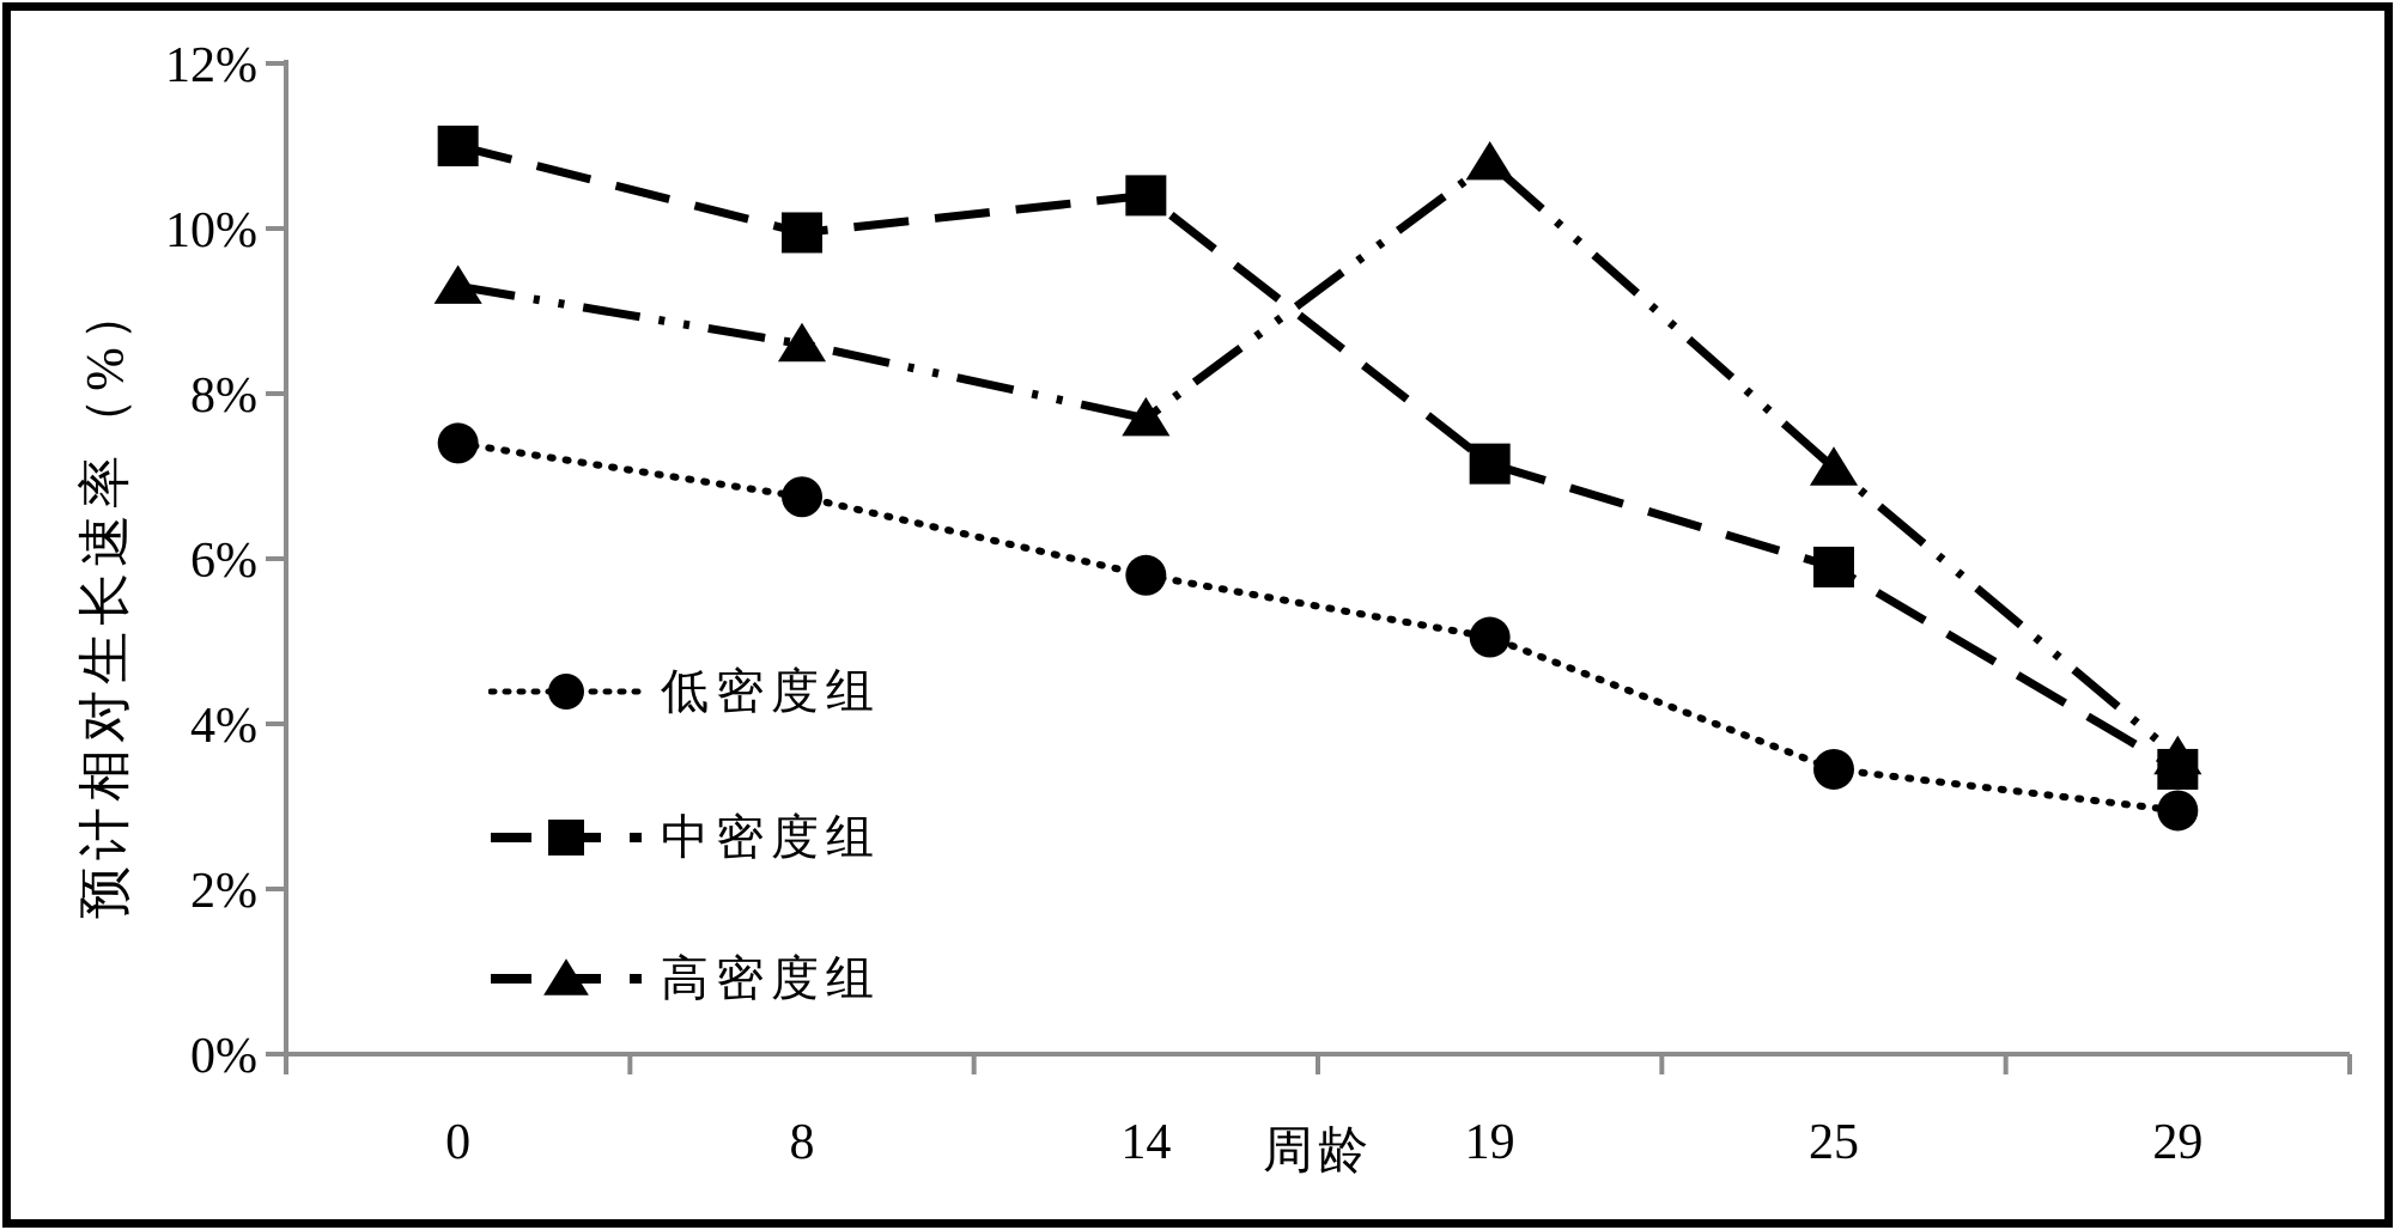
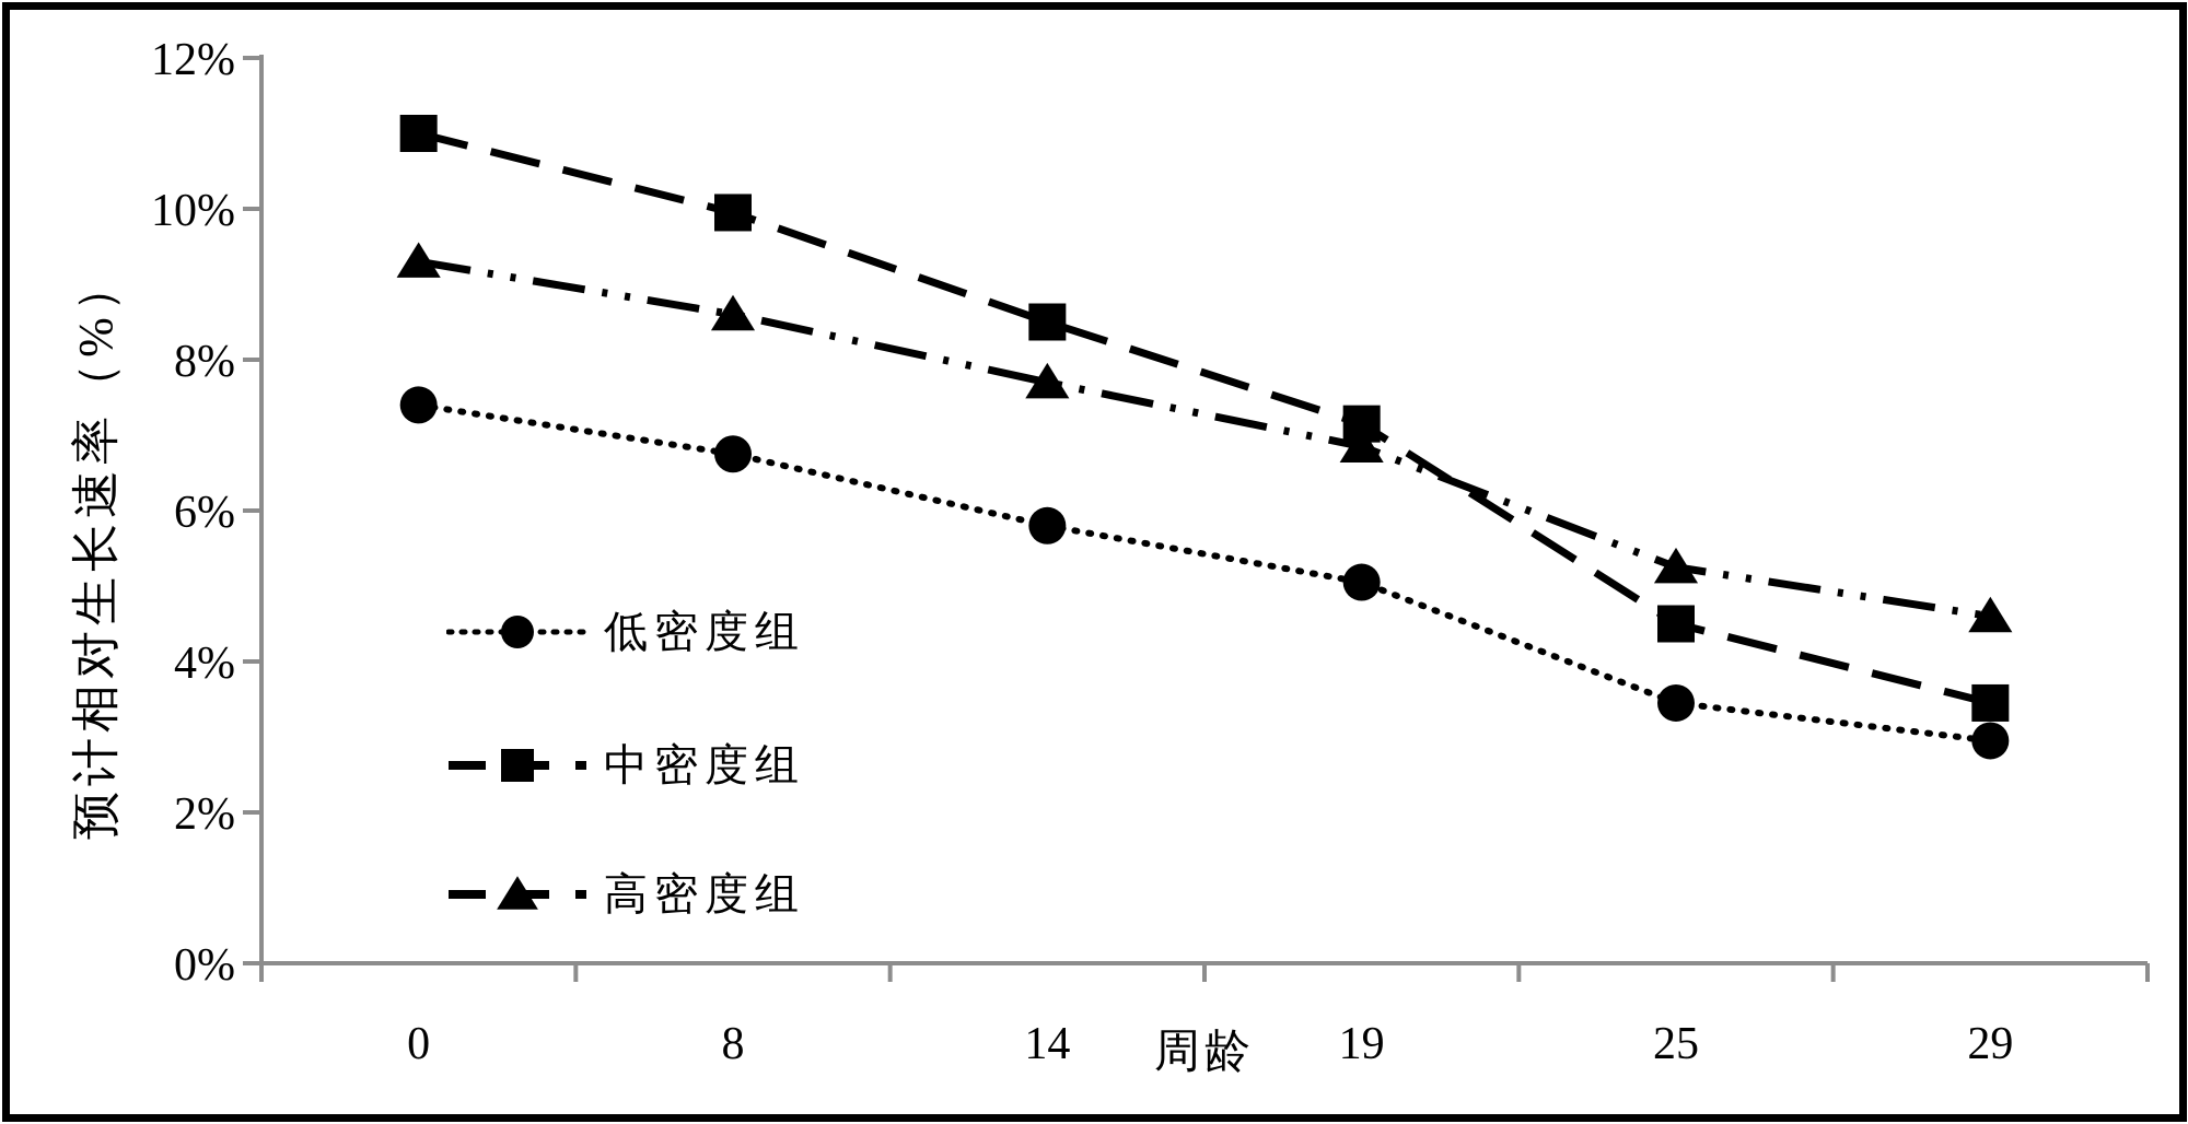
中密度组/14: 10.4% -> 8.5%
高密度组/19: 10.8% -> 6.8%
中密度组/25: 5.9% -> 4.5%
高密度组/25: 7.1% -> 5.2%
高密度组/29: 3.6% -> 4.6%
